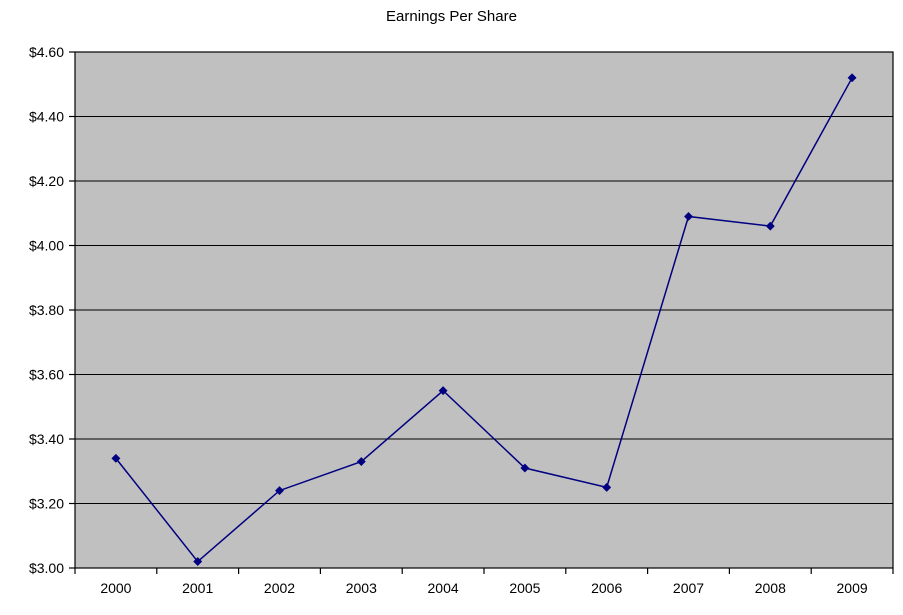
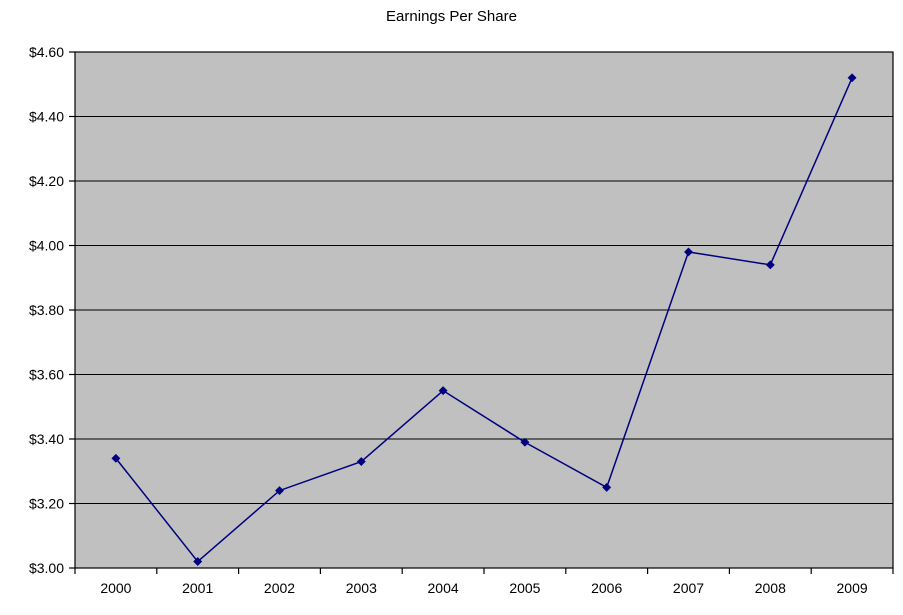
2005: $3.31 -> $3.39
2007: $4.09 -> $3.98
2008: $4.06 -> $3.94
